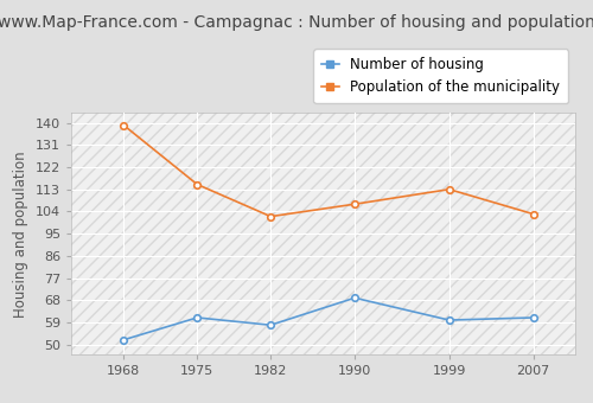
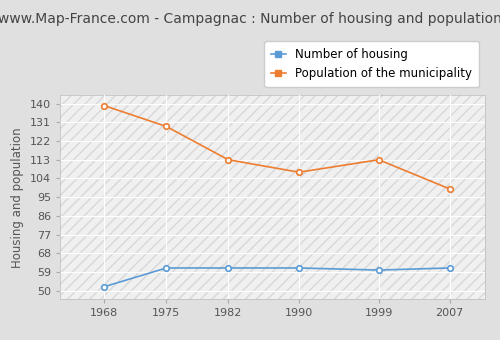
Population of the municipality/1975: 115 -> 129
Number of housing/1982: 58 -> 61
Population of the municipality/1982: 102 -> 113
Number of housing/1990: 69 -> 61
Population of the municipality/2007: 103 -> 99
